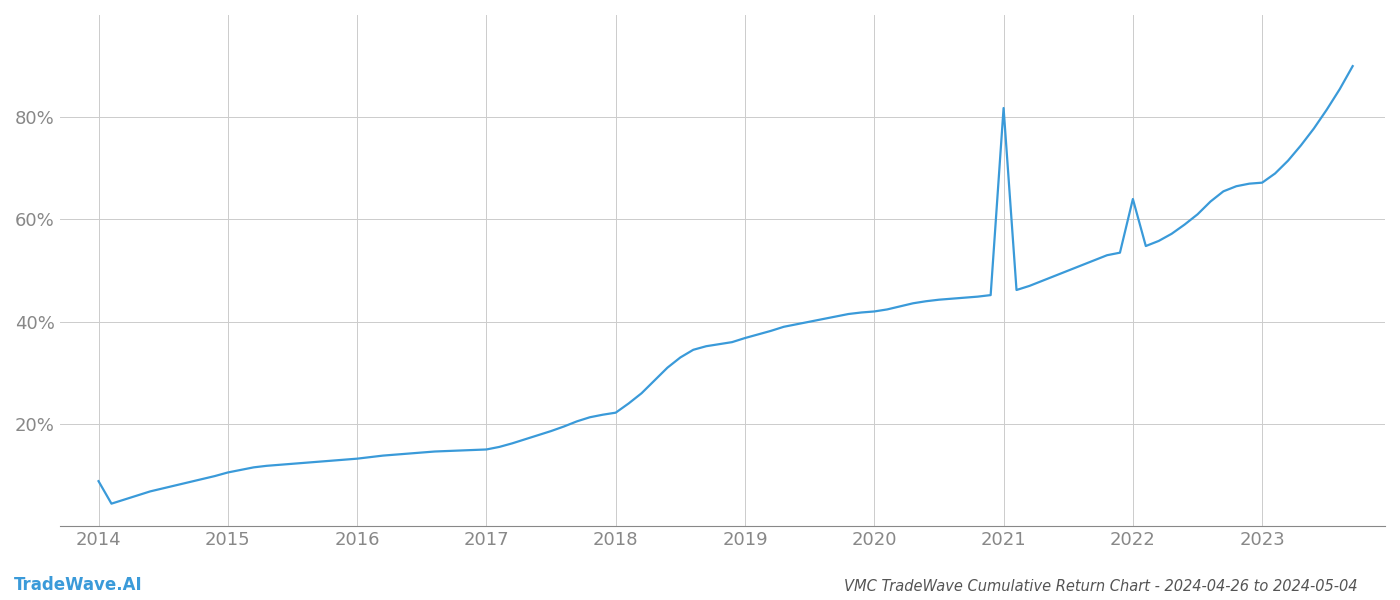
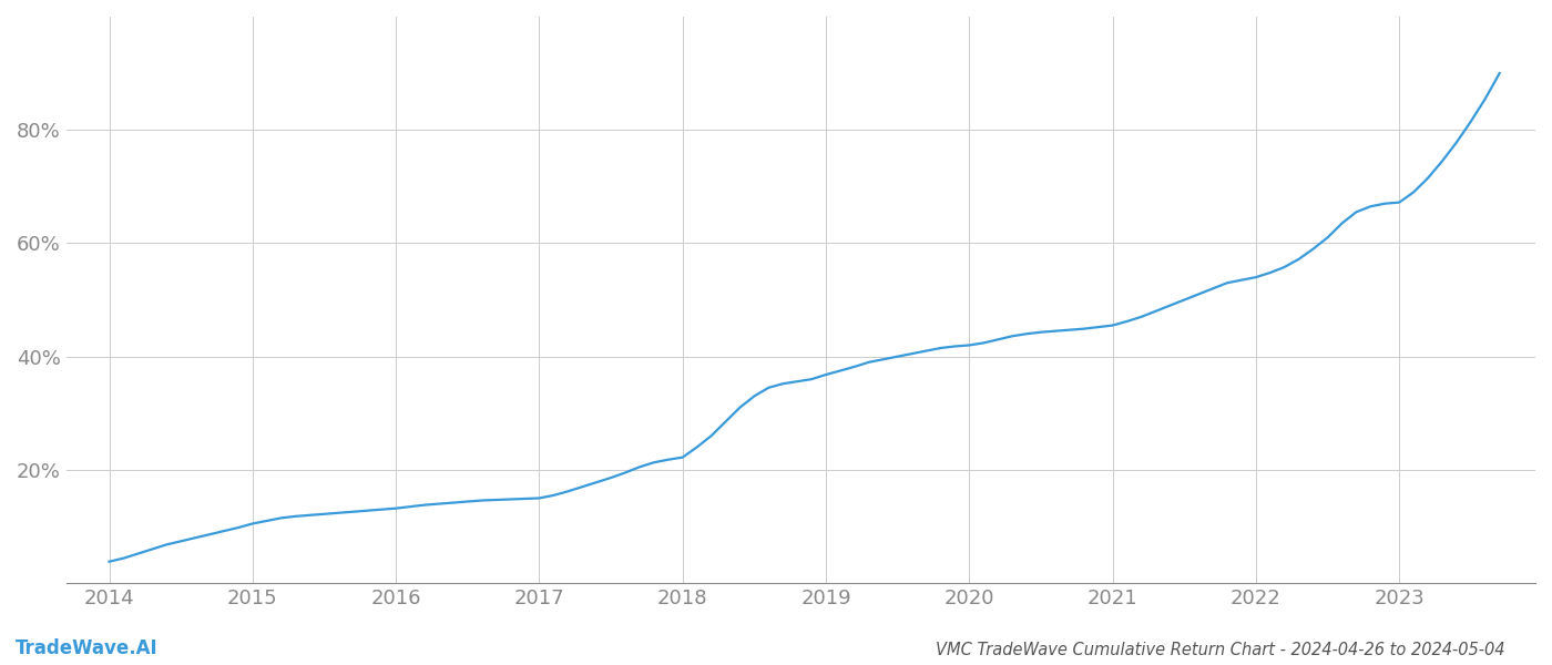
2014: 8.8% -> 3.8%
2021: 81.8% -> 45.5%
2022: 64.0% -> 54.0%
